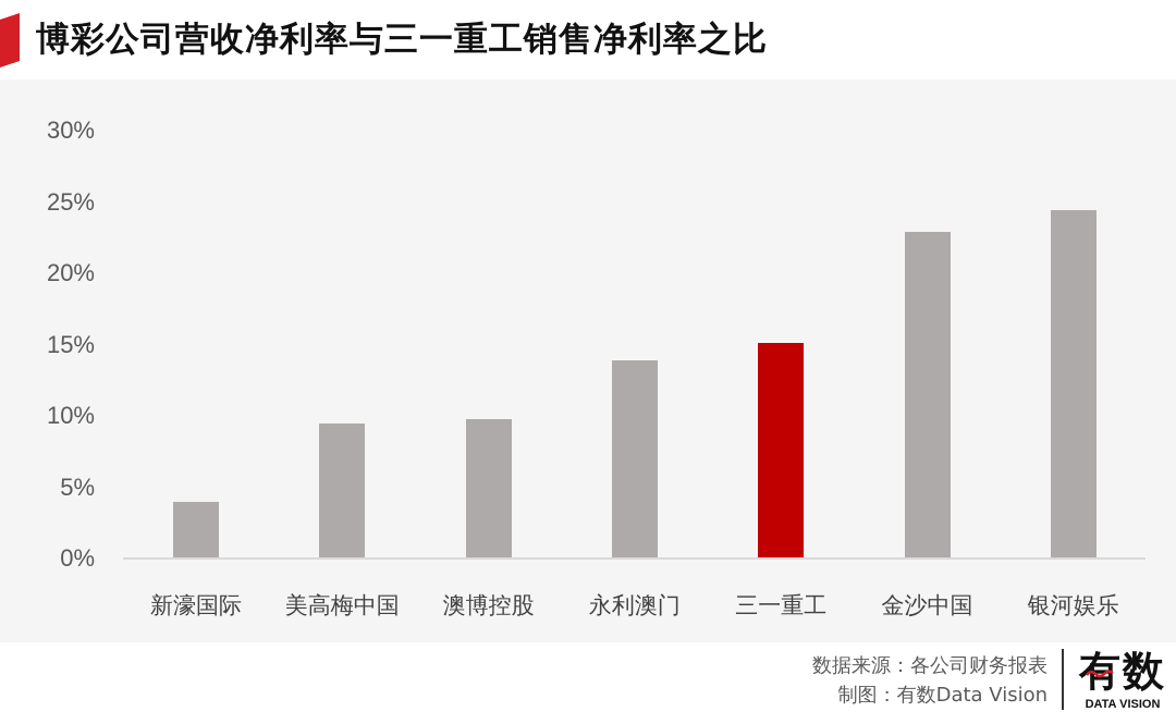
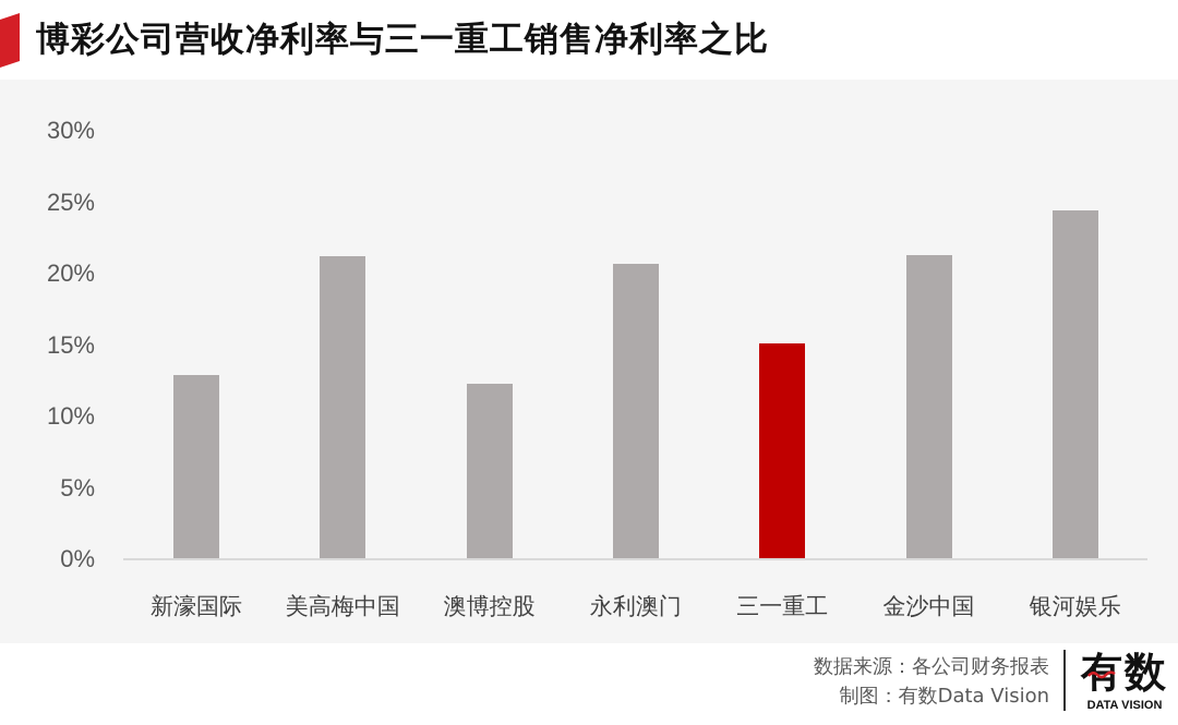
新濠国际: 4.0% -> 12.9%
美高梅中国: 9.5% -> 21.2%
澳博控股: 9.8% -> 12.3%
永利澳门: 13.9% -> 20.7%
金沙中国: 22.9% -> 21.3%
